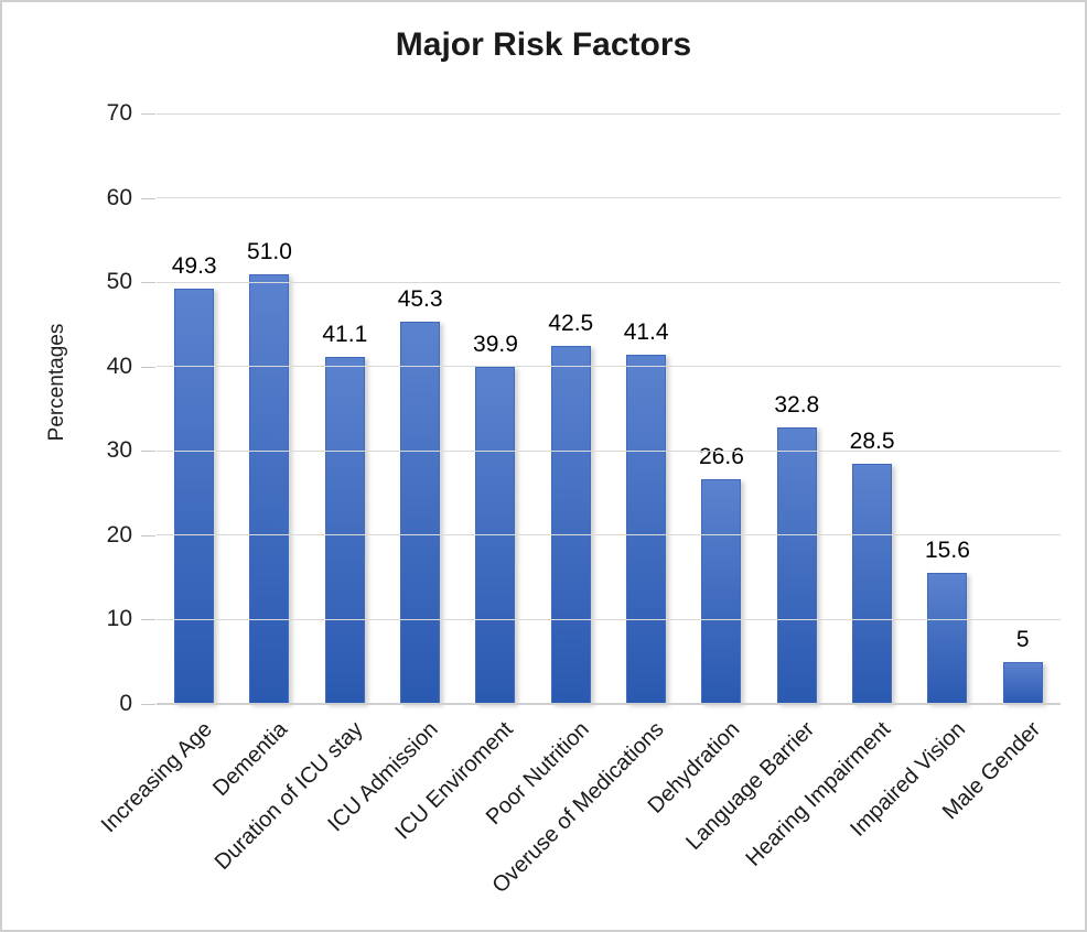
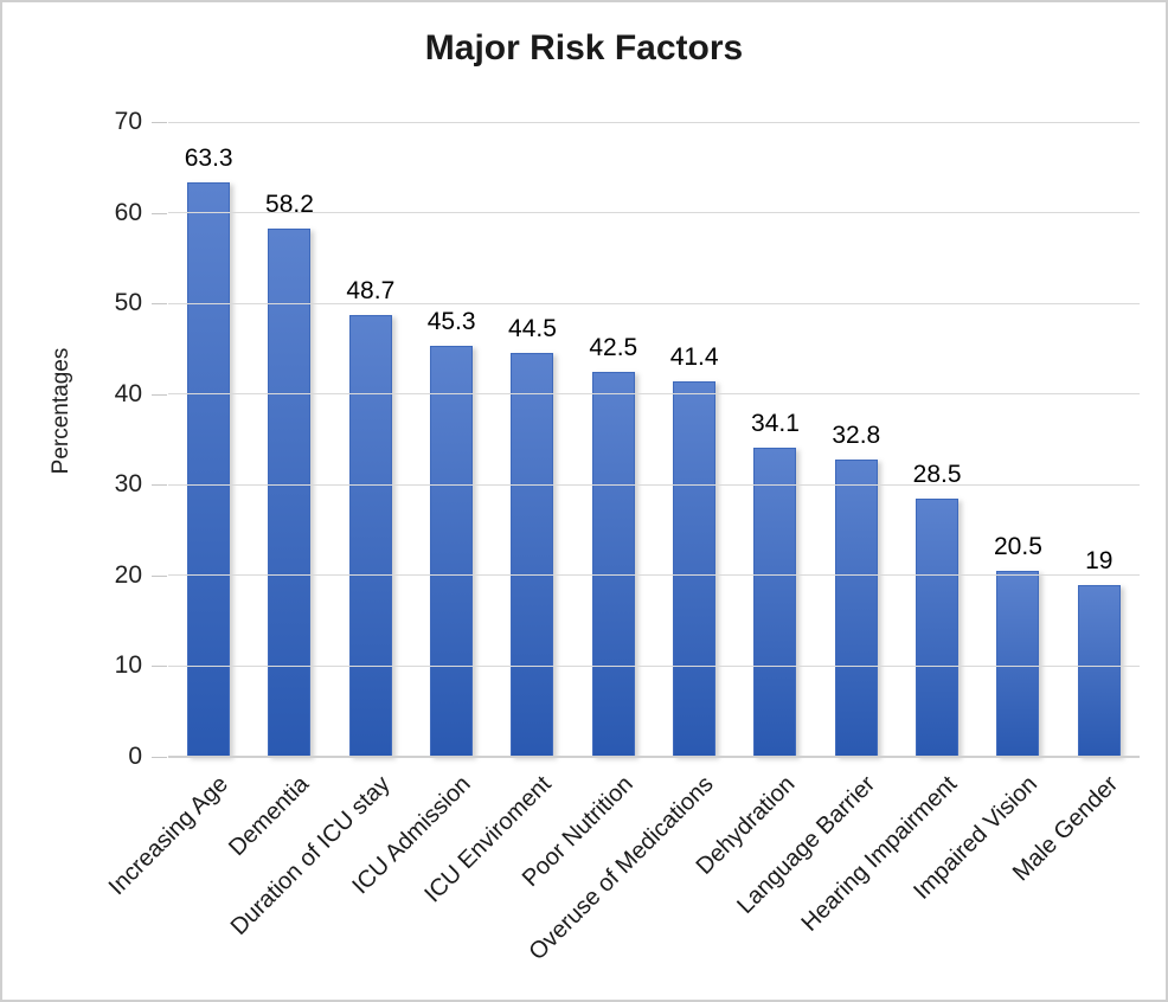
Increasing Age: 49.3 -> 63.3
Dementia: 51.0 -> 58.2
Duration of ICU stay: 41.1 -> 48.7
ICU Enviroment: 39.9 -> 44.5
Dehydration: 26.6 -> 34.1
Impaired Vision: 15.6 -> 20.5
Male Gender: 5 -> 19
